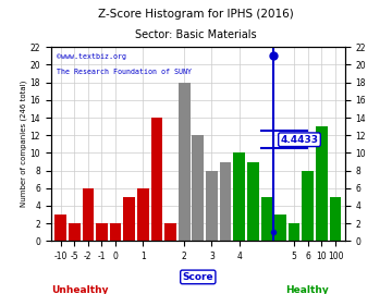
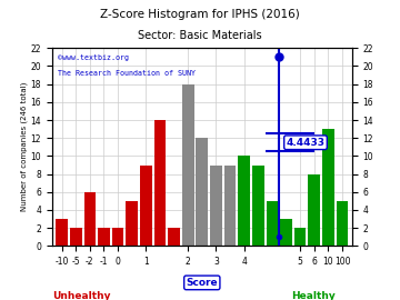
1: 6 -> 9
3: 8 -> 9
